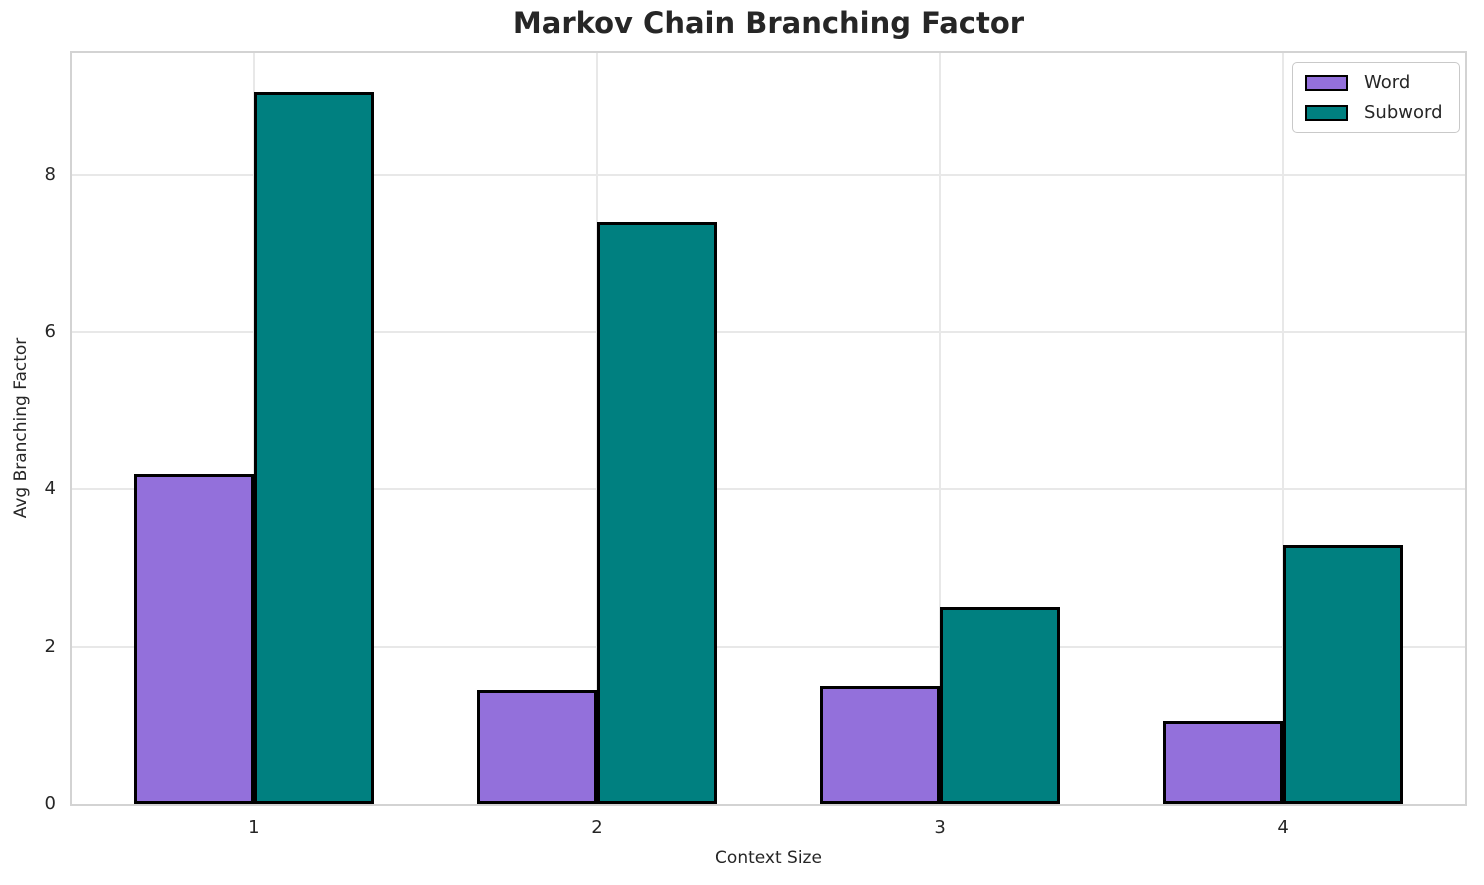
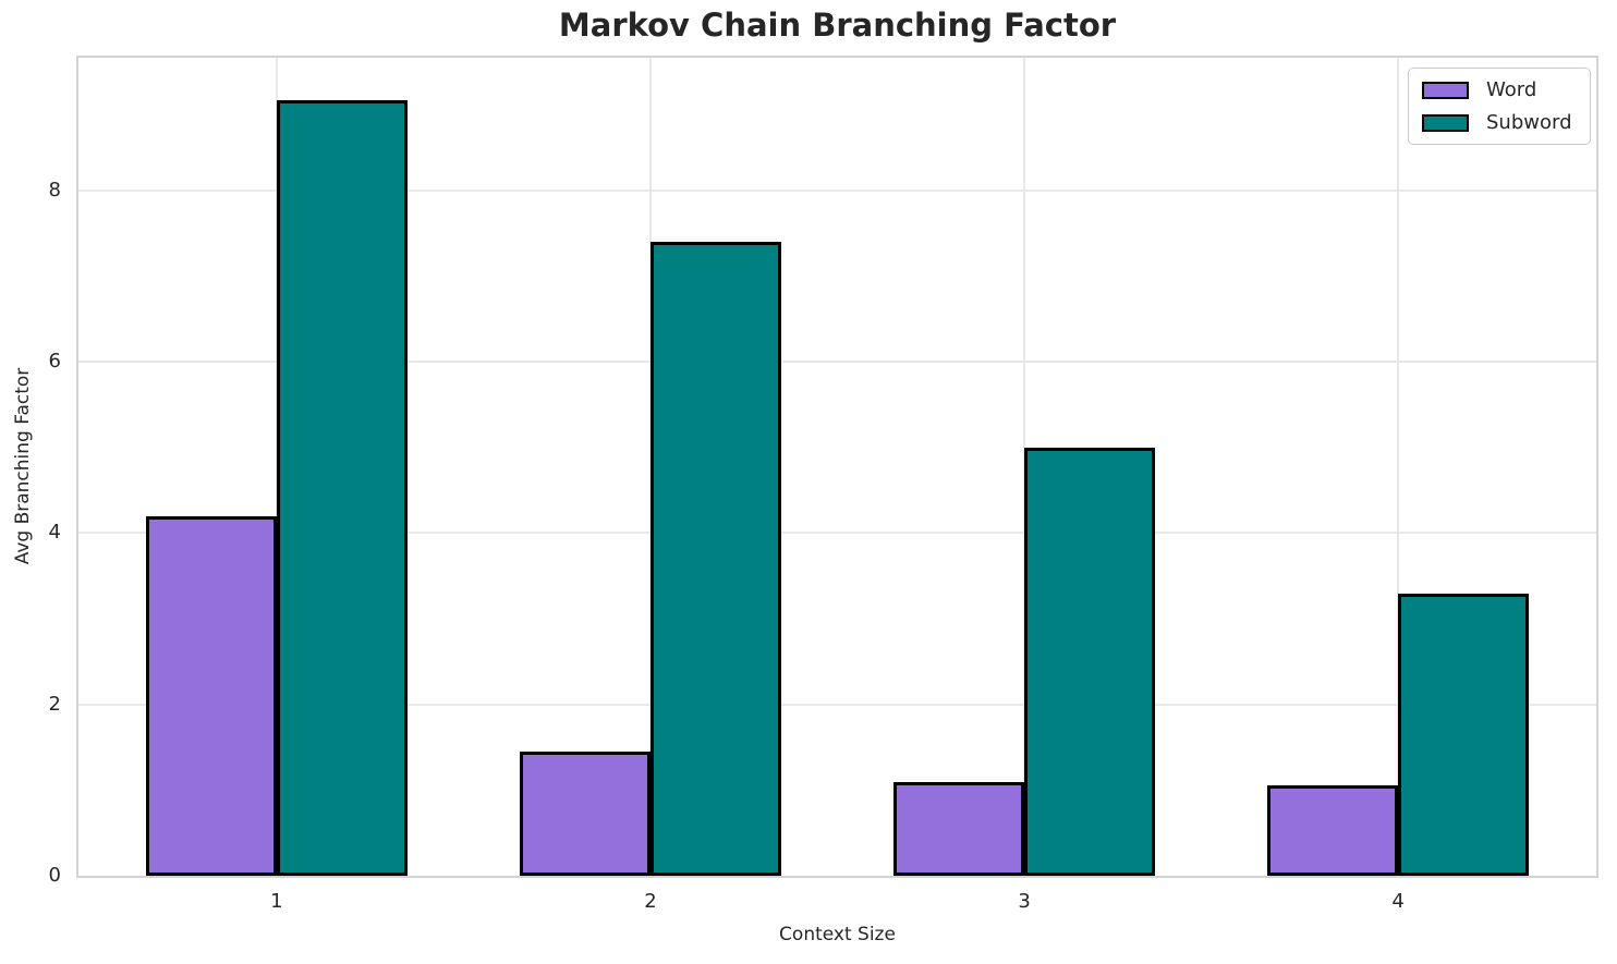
Word/3: 1.5 -> 1.1
Subword/3: 2.5 -> 5.0
